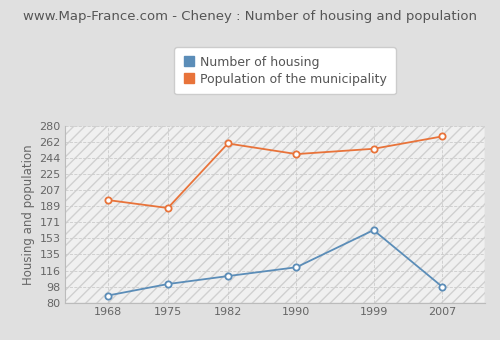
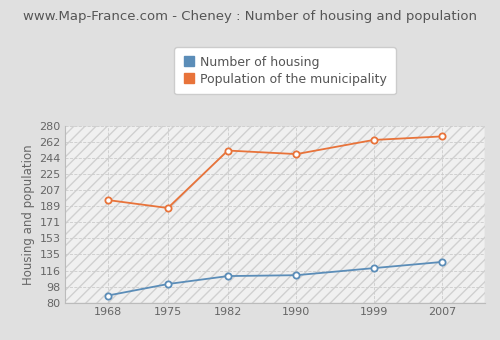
Population of the municipality/1982: 260 -> 252
Number of housing/1990: 120 -> 111
Number of housing/1999: 162 -> 119
Population of the municipality/1999: 254 -> 264
Number of housing/2007: 98 -> 126
